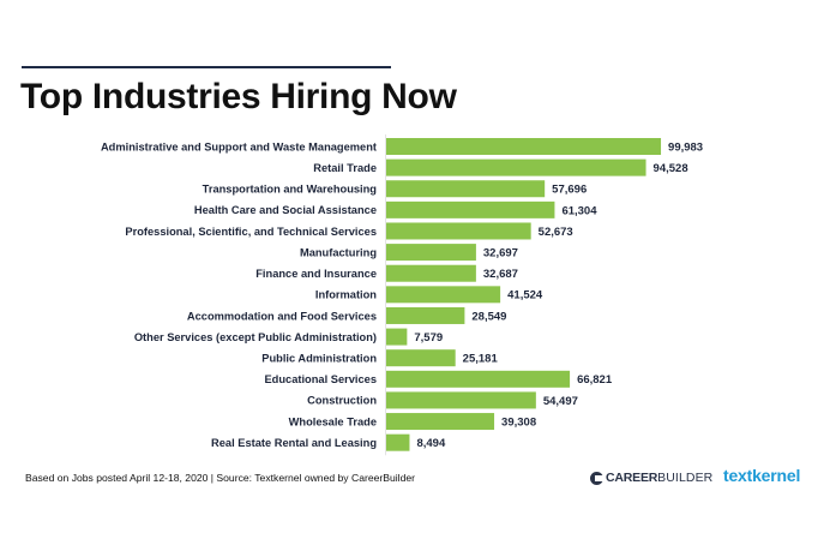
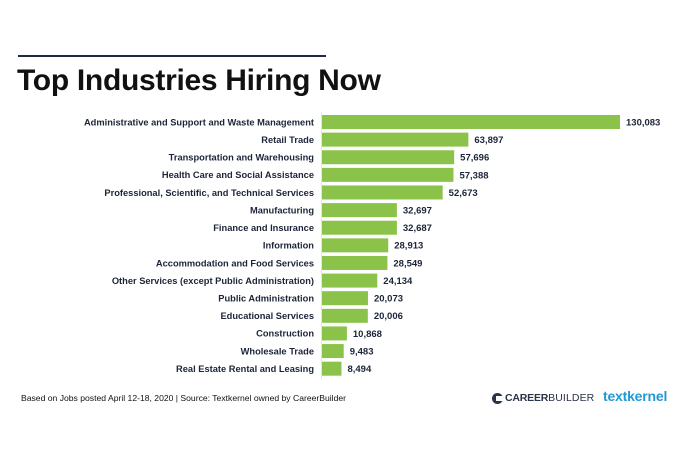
Administrative and Support and Waste Management: 99,983 -> 130,083
Retail Trade: 94,528 -> 63,897
Health Care and Social Assistance: 61,304 -> 57,388
Information: 41,524 -> 28,913
Other Services (except Public Administration): 7,579 -> 24,134
Public Administration: 25,181 -> 20,073
Educational Services: 66,821 -> 20,006
Construction: 54,497 -> 10,868
Wholesale Trade: 39,308 -> 9,483
